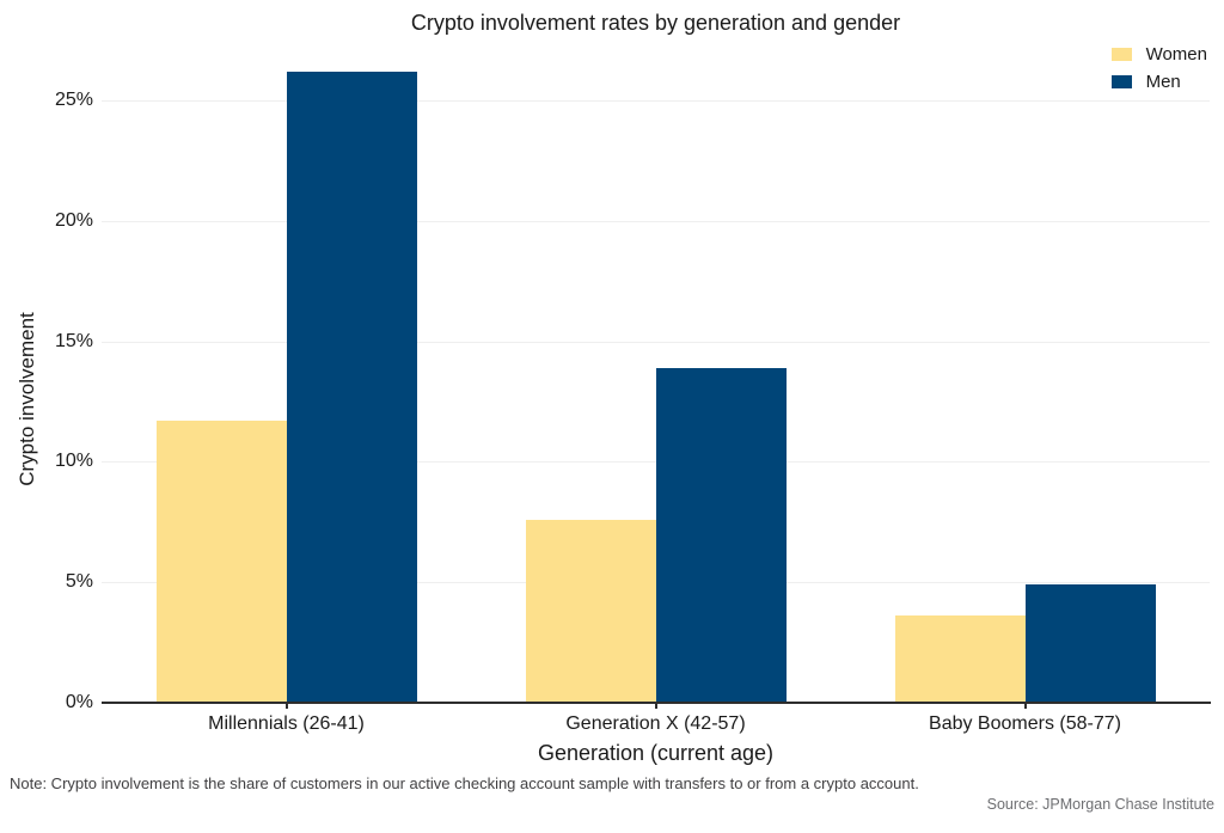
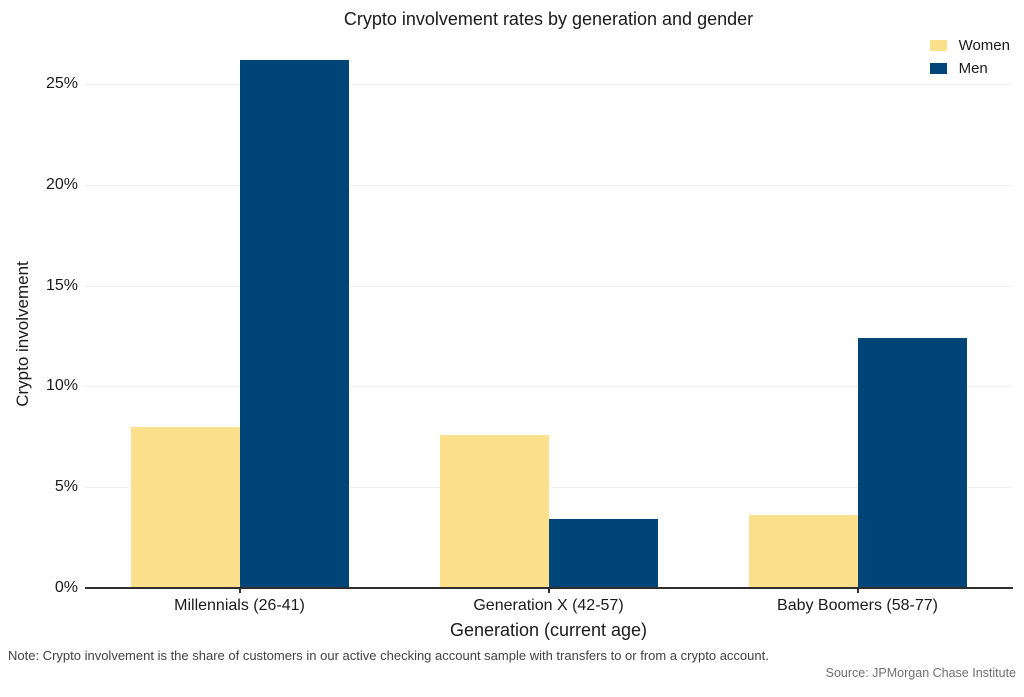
Women/Millennials (26-41): 11.7% -> 8.0%
Men/Generation X (42-57): 13.9% -> 3.4%
Men/Baby Boomers (58-77): 4.9% -> 12.4%
